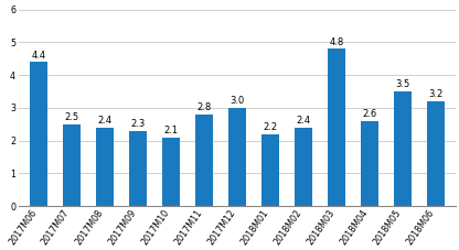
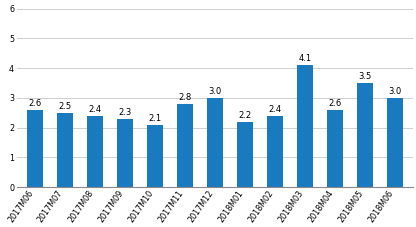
2017M06: 4.4 -> 2.6
2018M03: 4.8 -> 4.1
2018M06: 3.2 -> 3.0
